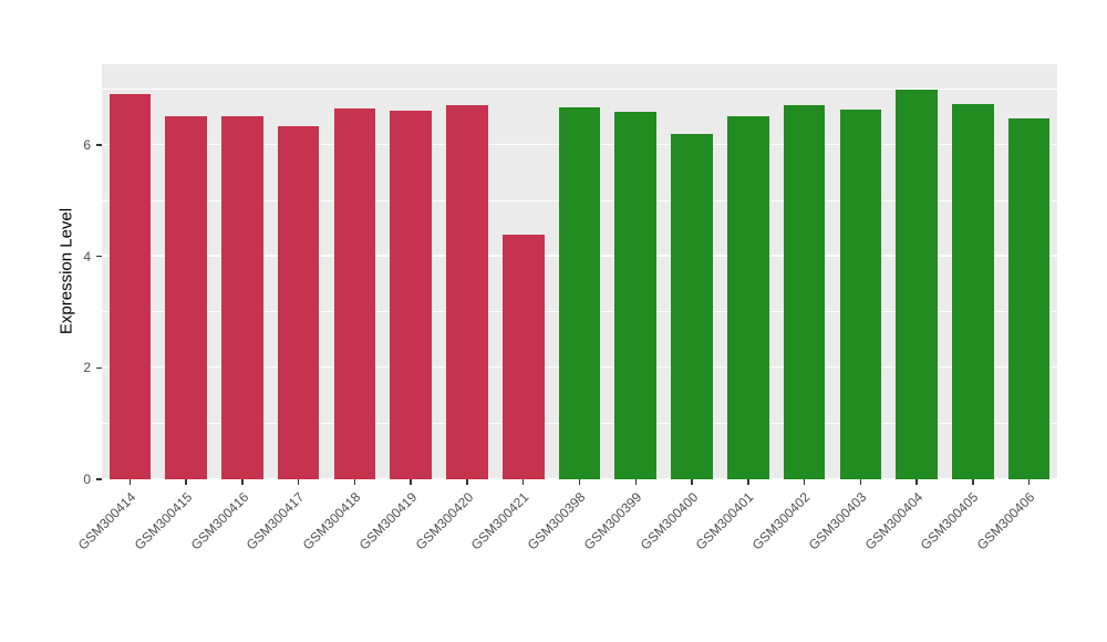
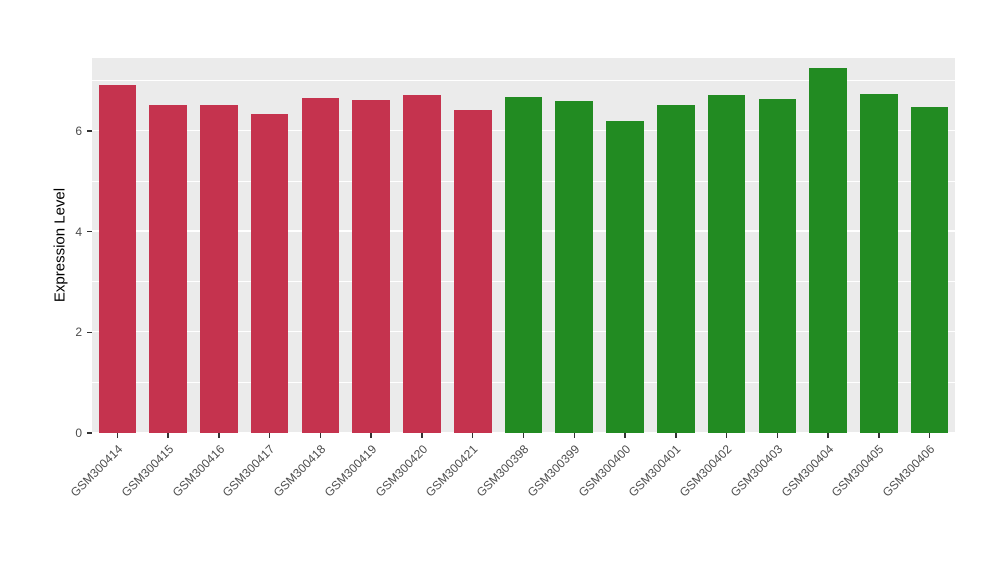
GSM300421: 4.4 -> 6.4
GSM300404: 7.0 -> 7.2
